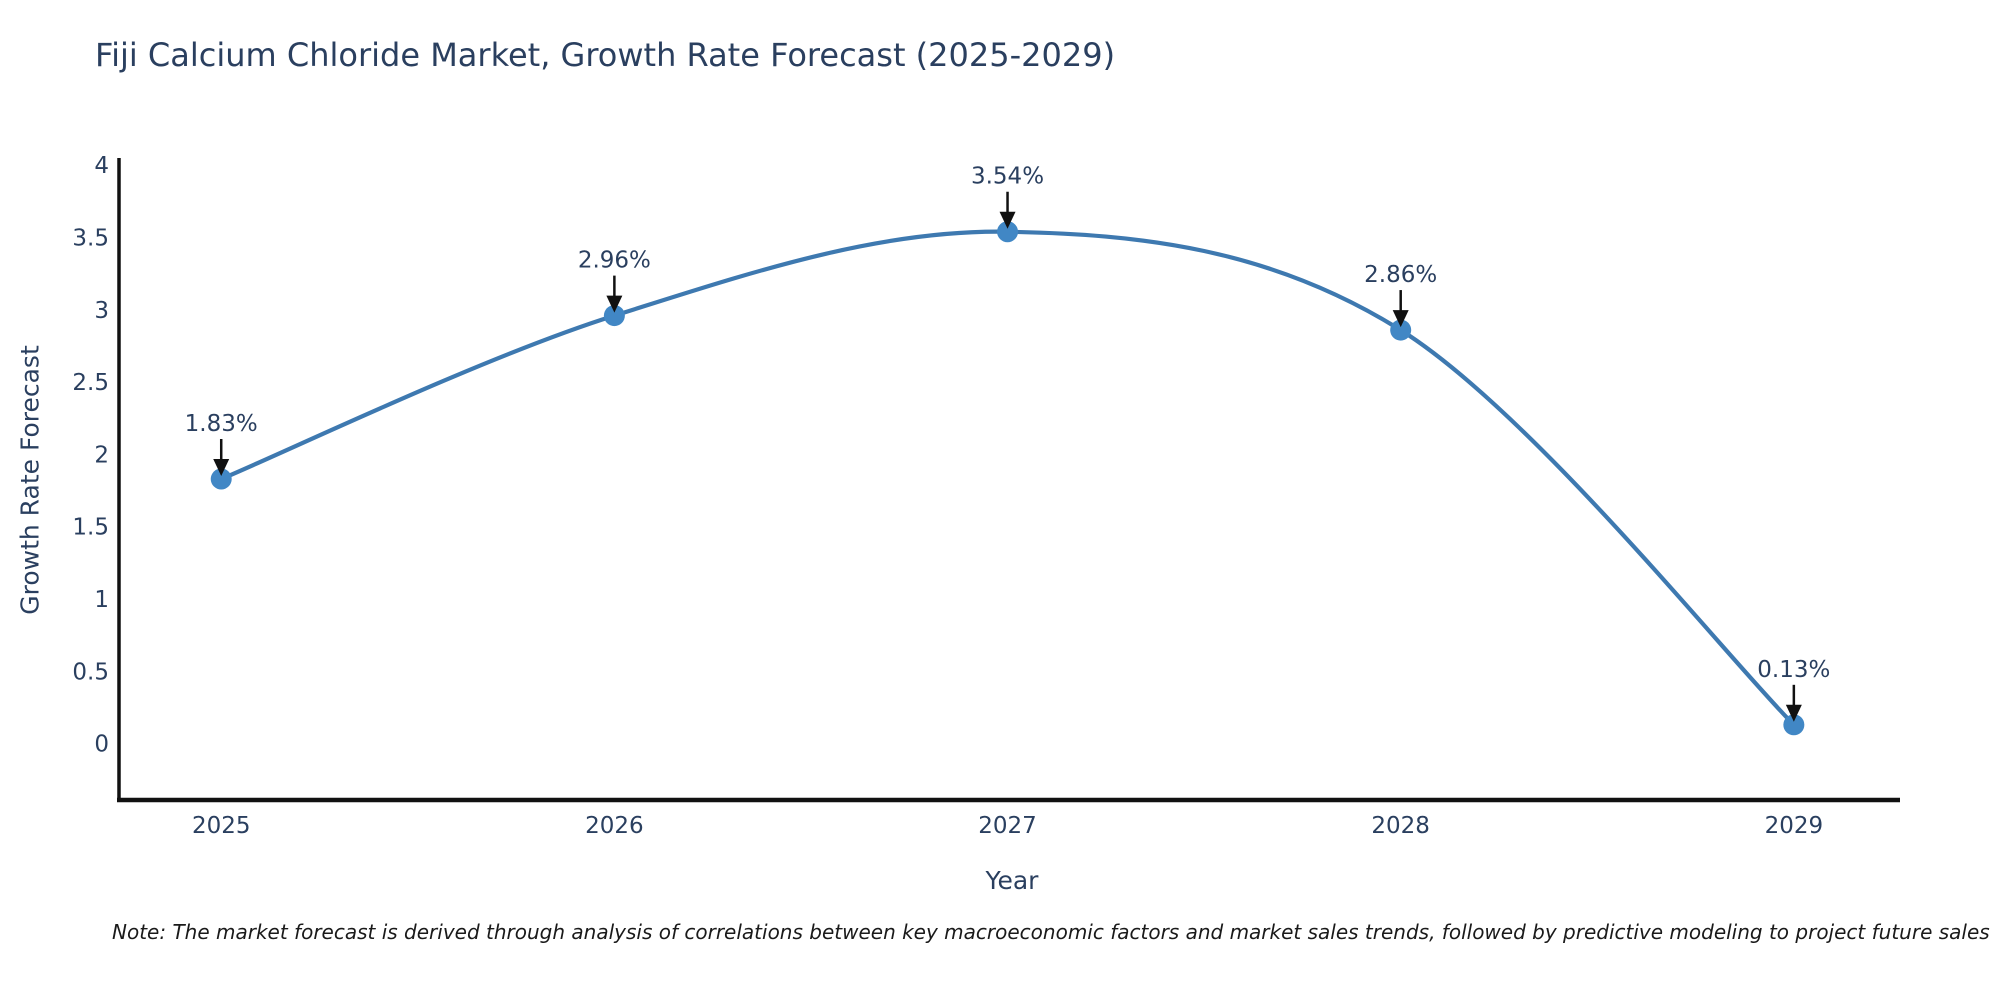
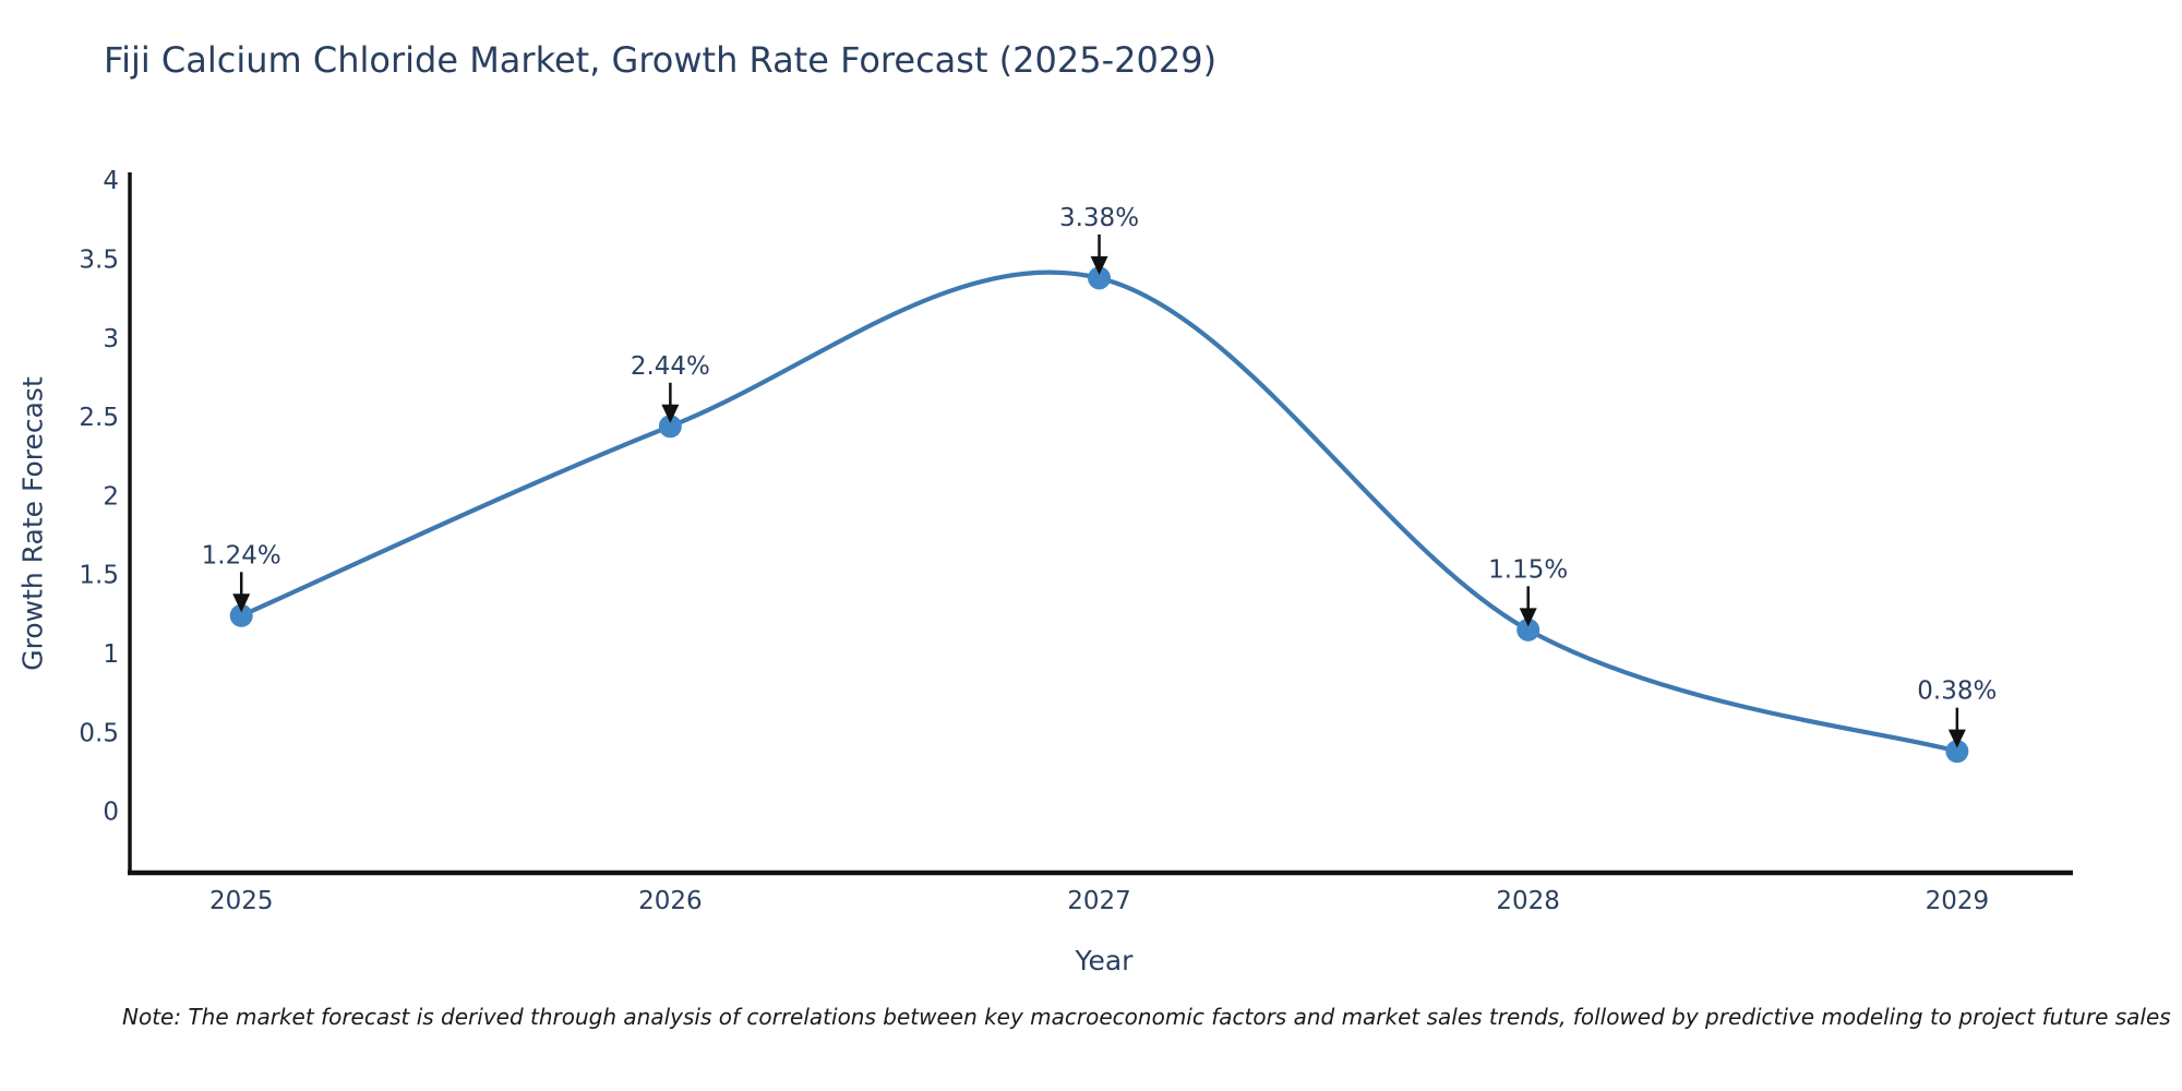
2025: 1.83% -> 1.24%
2026: 2.96% -> 2.44%
2027: 3.54% -> 3.38%
2028: 2.86% -> 1.15%
2029: 0.13% -> 0.38%
